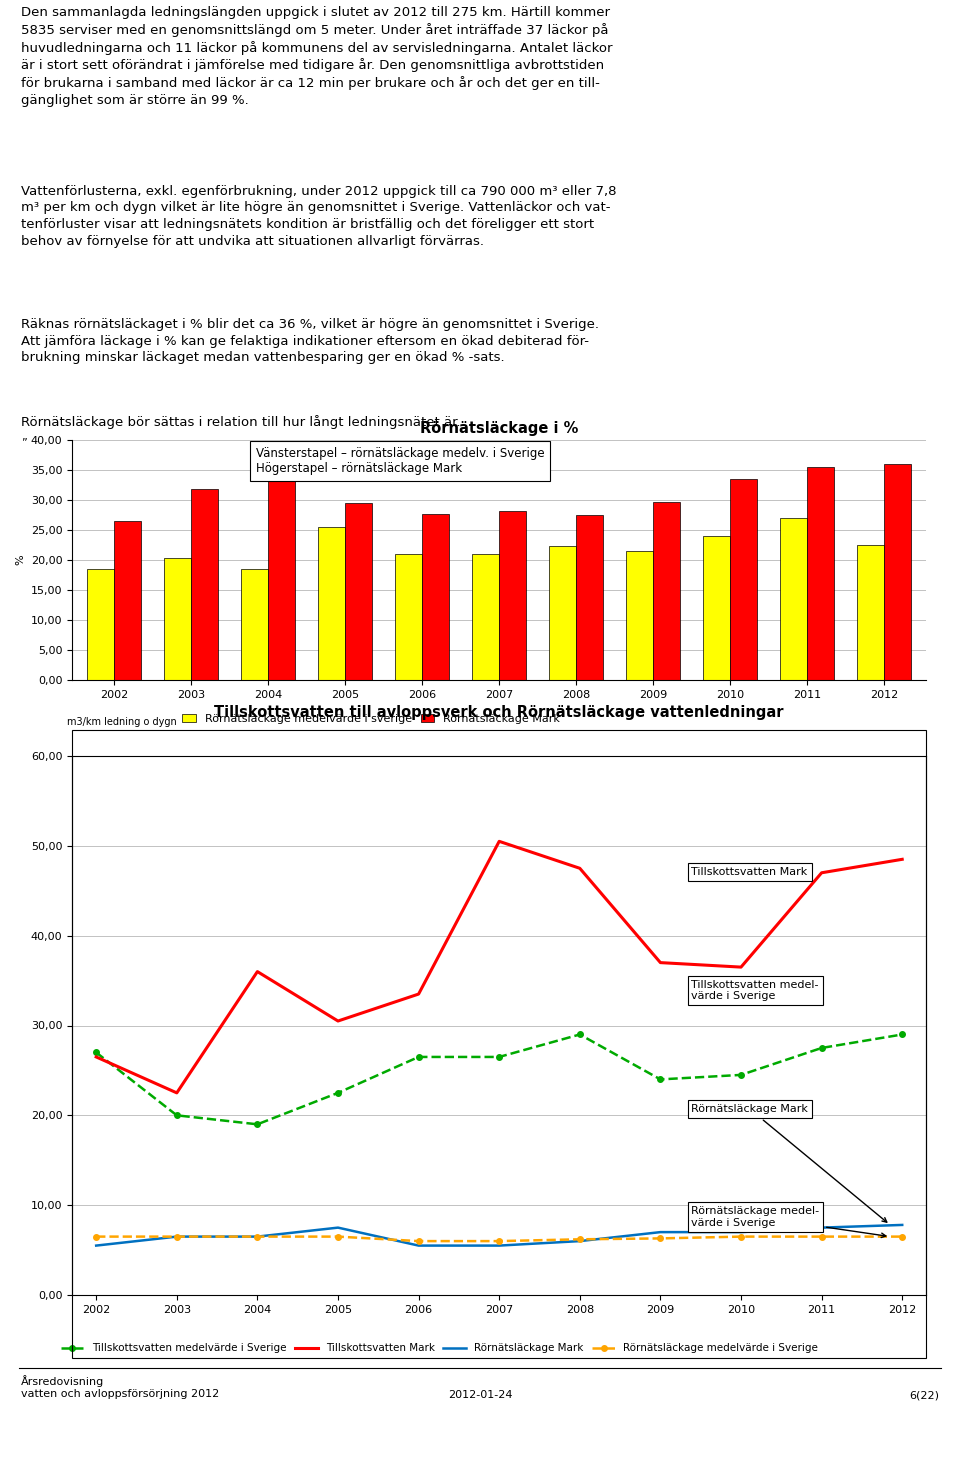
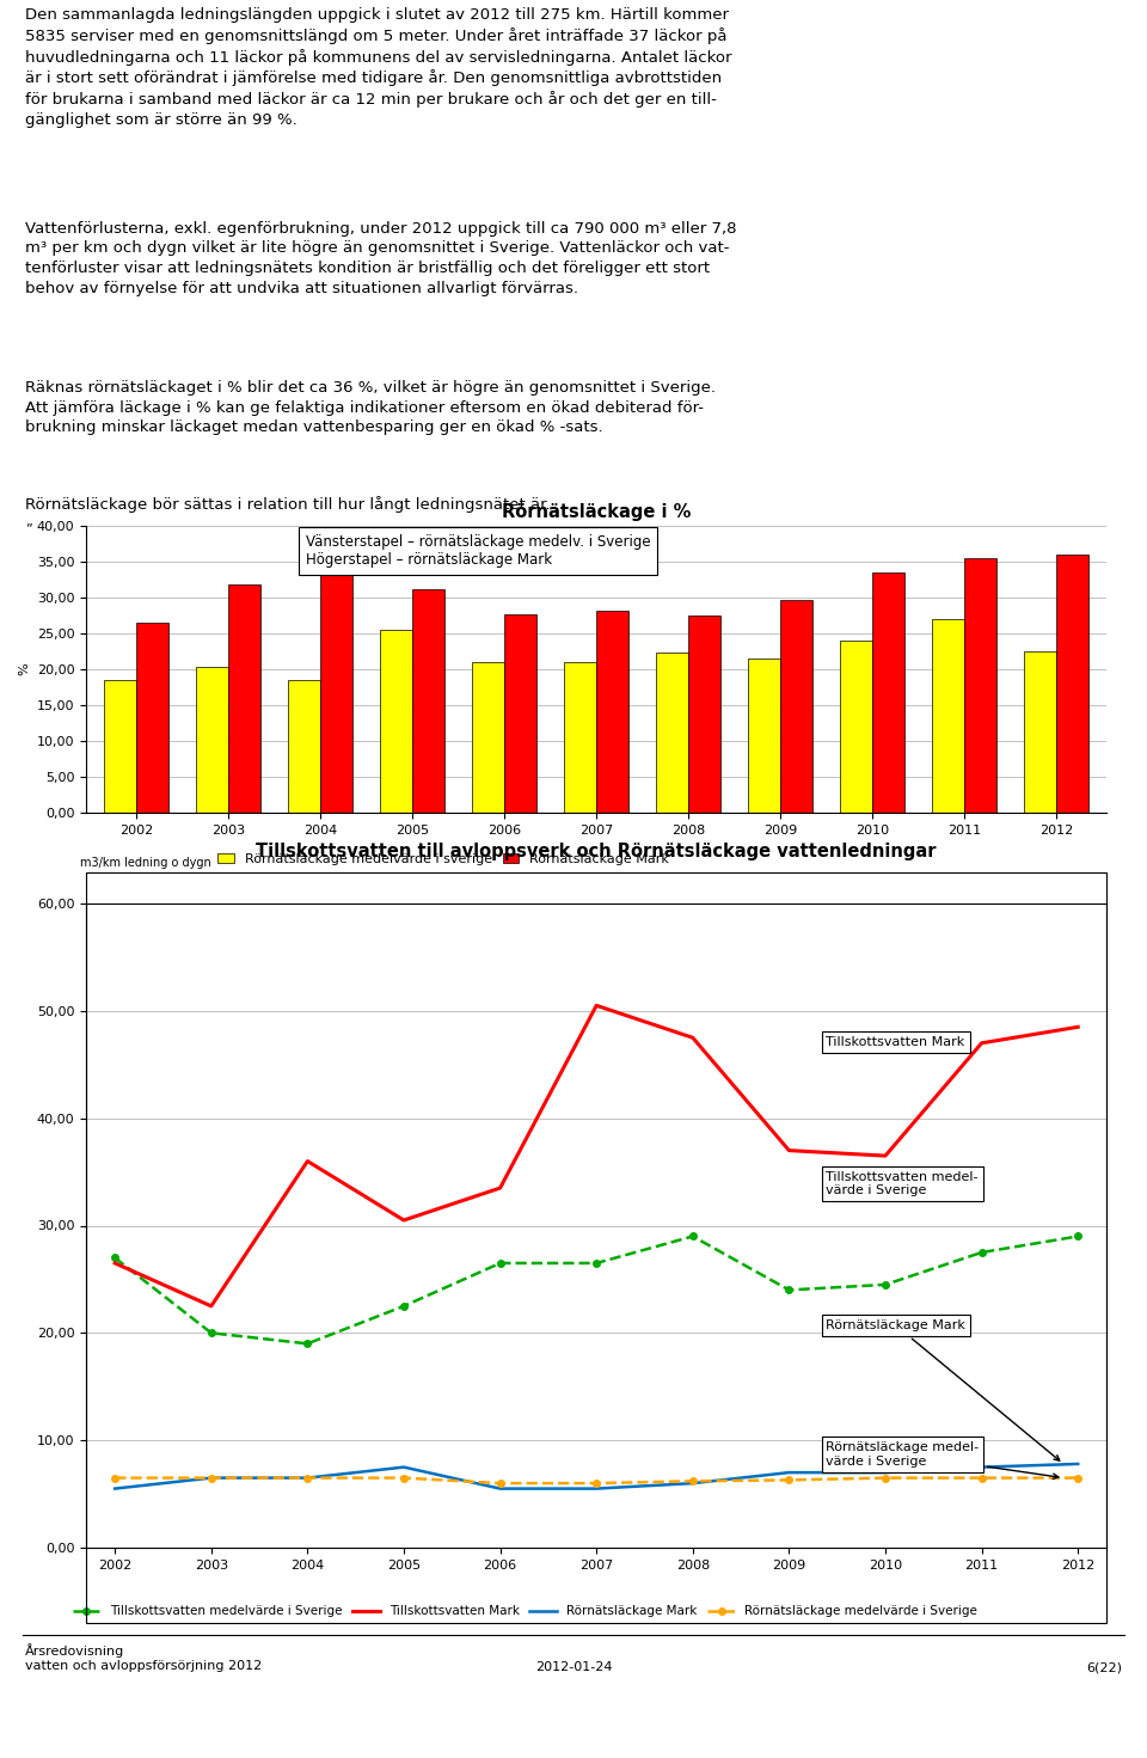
Rörnätsläckage i %/Rörnätsläckage Mark/2005: 29,5 -> 31,2
